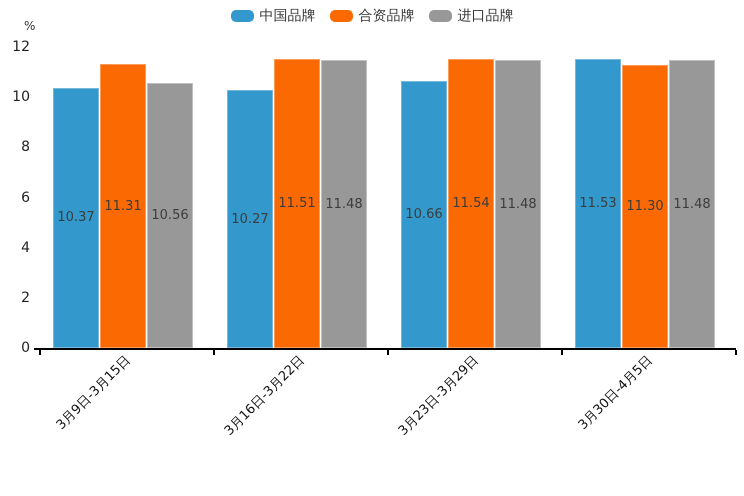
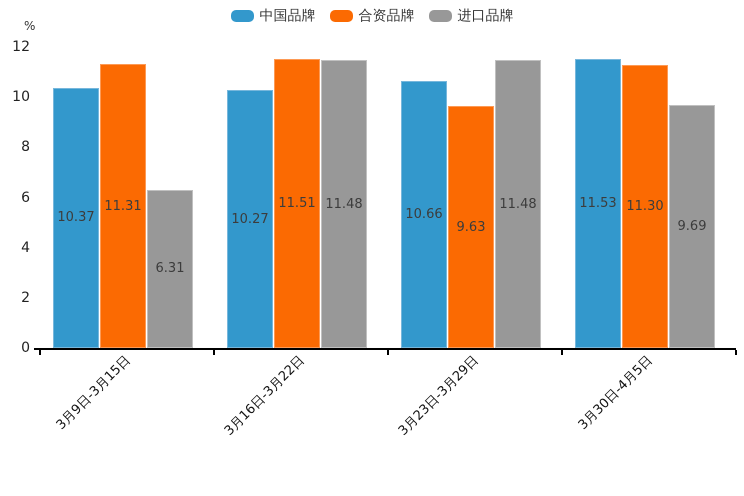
进口品牌/3月9日-3月15日: 10.56 -> 6.31
合资品牌/3月23日-3月29日: 11.54 -> 9.63
进口品牌/3月30日-4月5日: 11.48 -> 9.69
